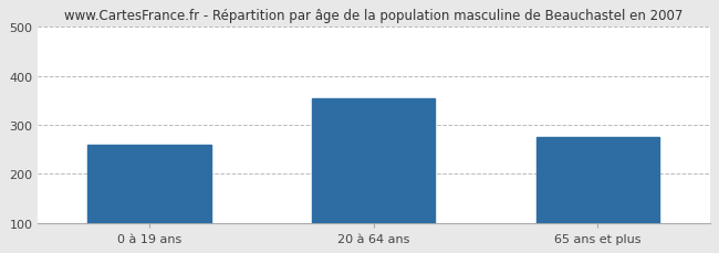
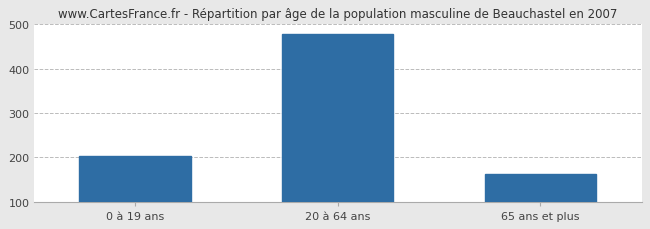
0 à 19 ans: 260 -> 203
20 à 64 ans: 355 -> 477
65 ans et plus: 275 -> 163
